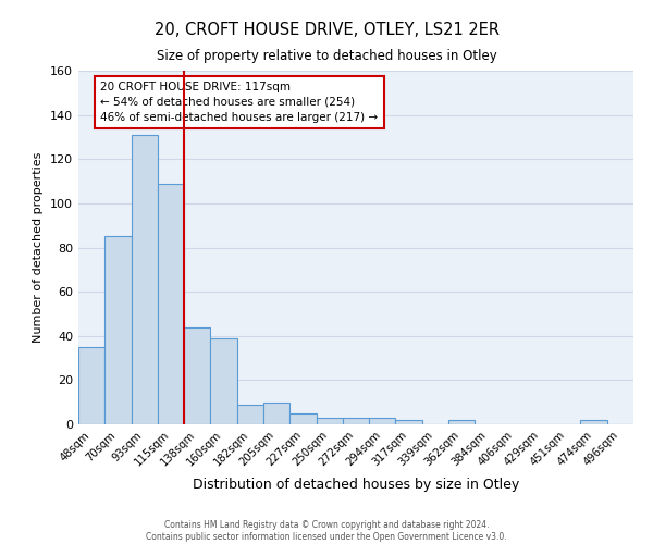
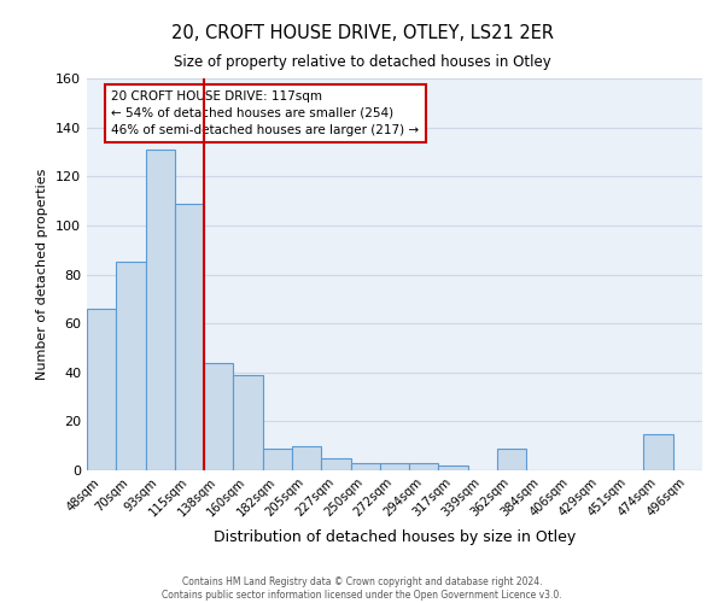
48sqm: 35 -> 66
362sqm: 2 -> 9
474sqm: 2 -> 15
